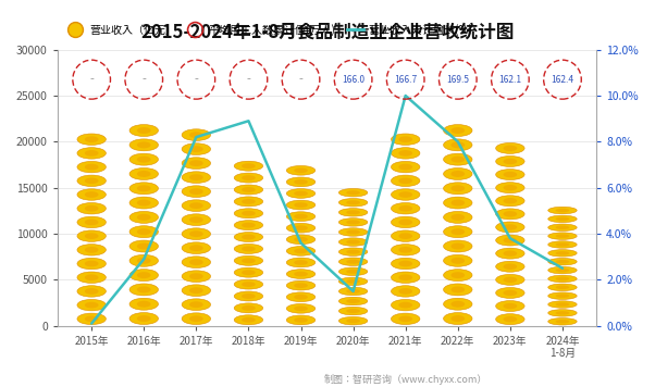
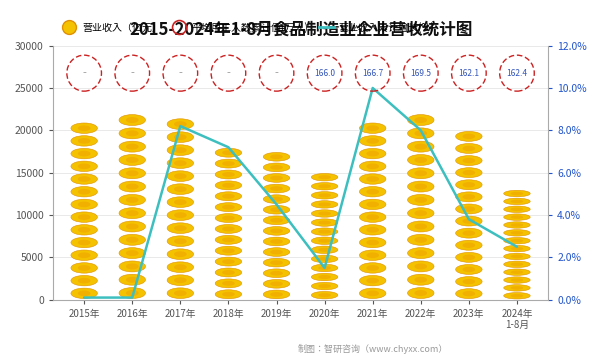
2016年: 2.9% -> 0.1%
2018年: 8.9% -> 7.2%
2019年: 3.6% -> 4.5%
